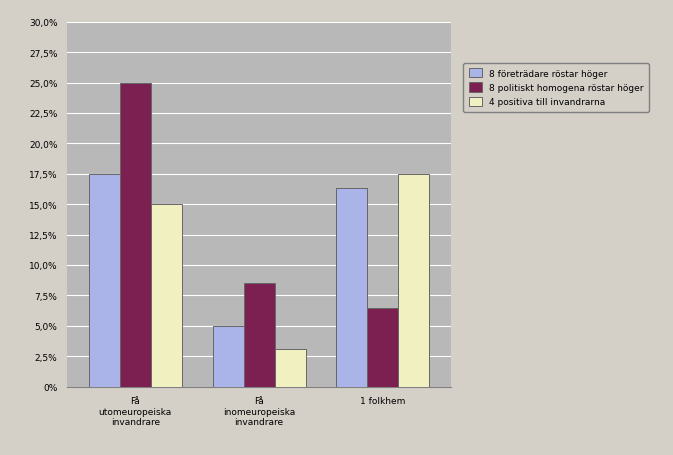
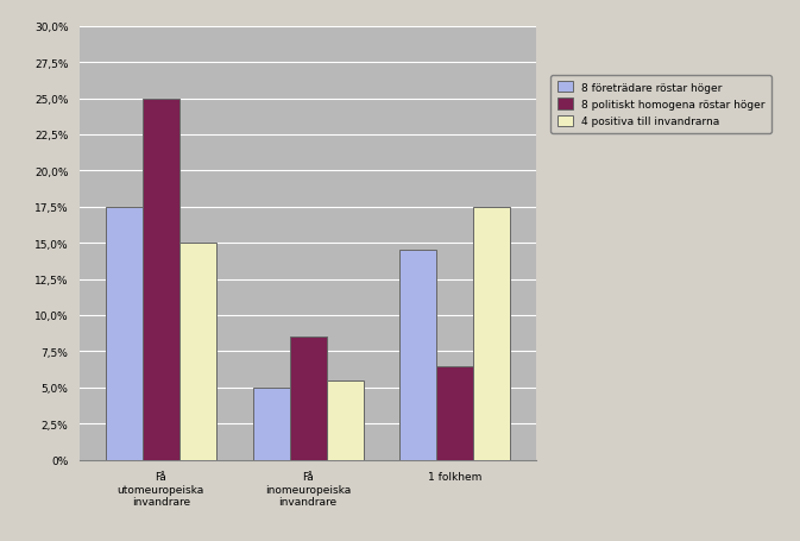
4 positiva till invandrarna/Få inomeuropeiska invandrare: 3,1% -> 5,5%
8 företrädare röstar höger/1 folkhem: 16,3% -> 14,5%
